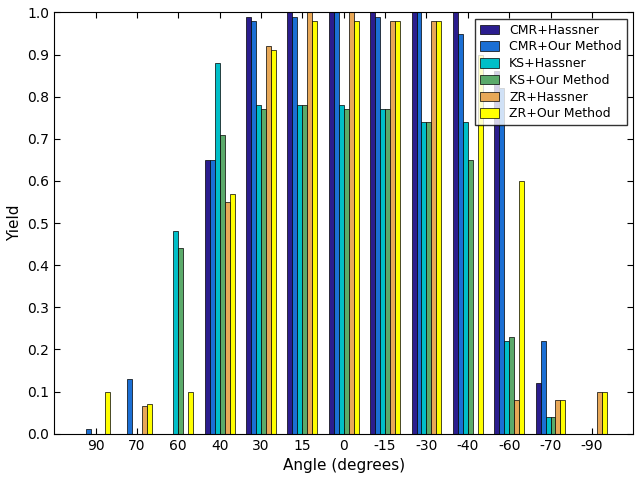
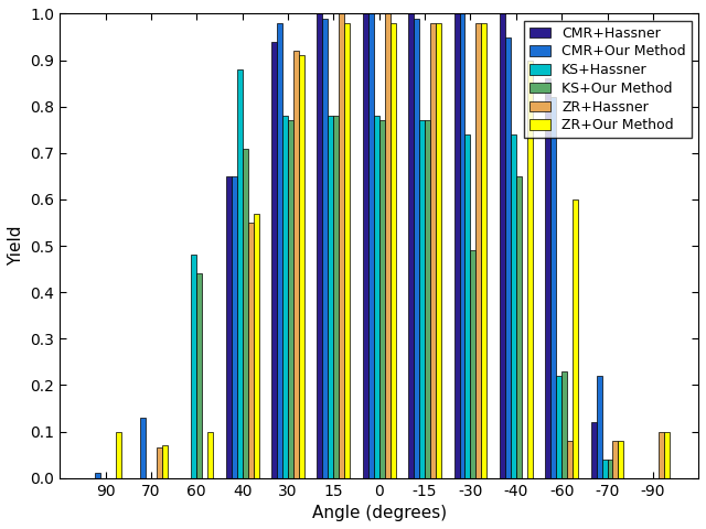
CMR+Hassner/30: 0.99 -> 0.94
KS+Our Method/-30: 0.74 -> 0.49
